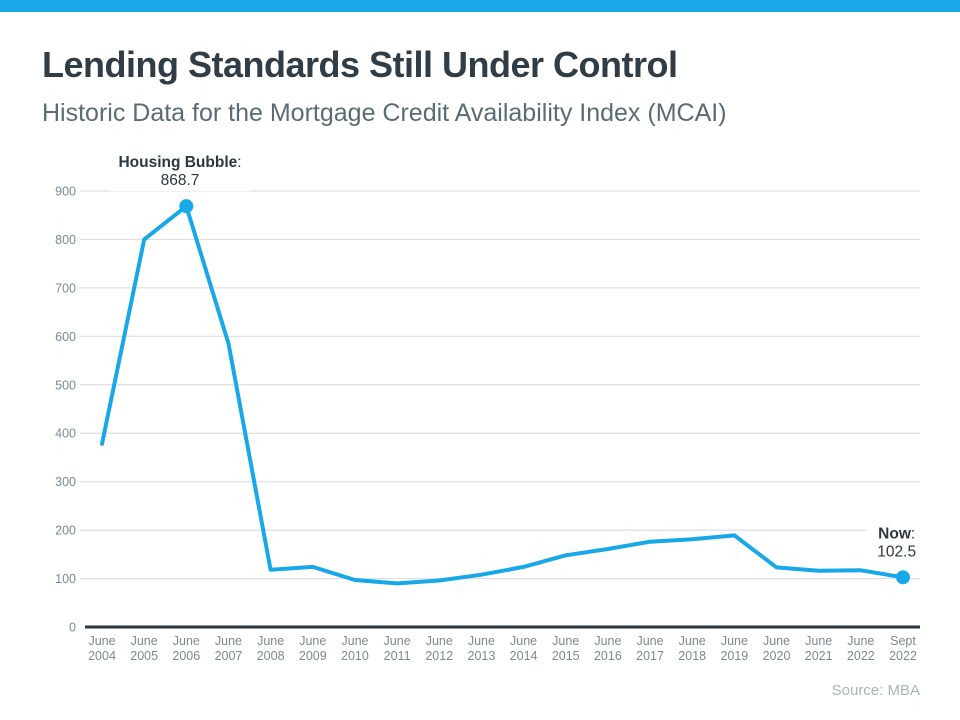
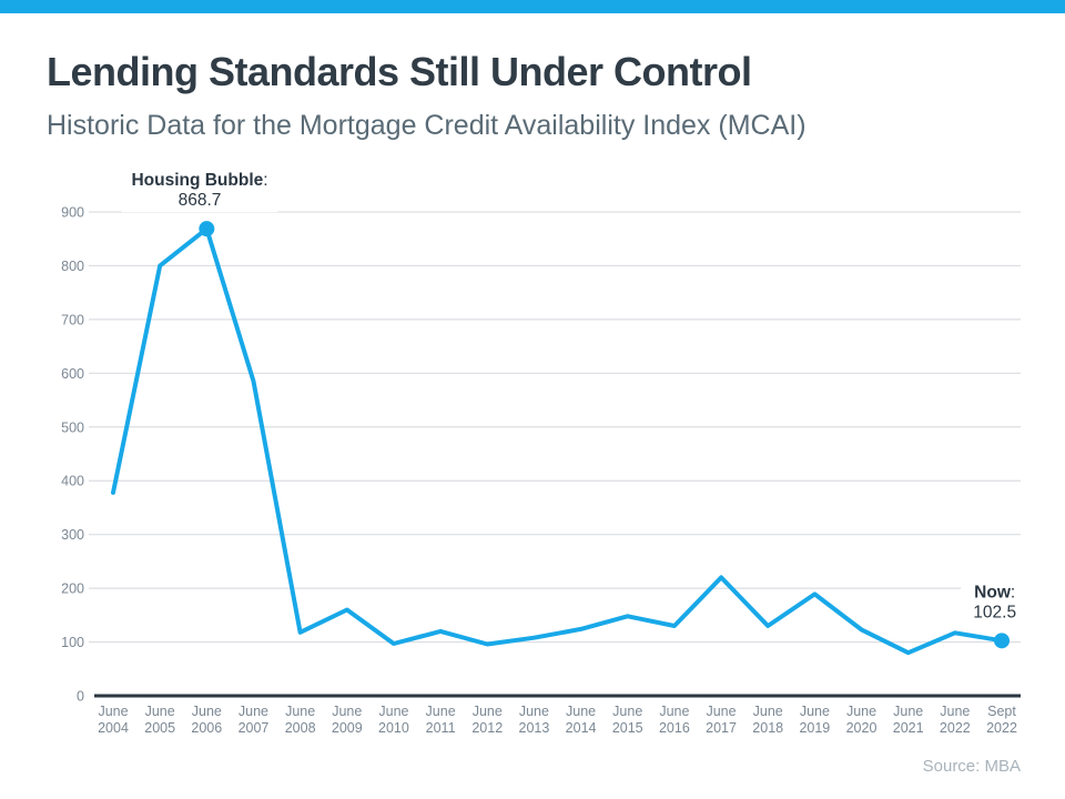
June 2009: 120 -> 160
June 2011: 90 -> 120
June 2016: 160 -> 130
June 2017: 180 -> 220
June 2018: 180 -> 130
June 2021: 120 -> 80
